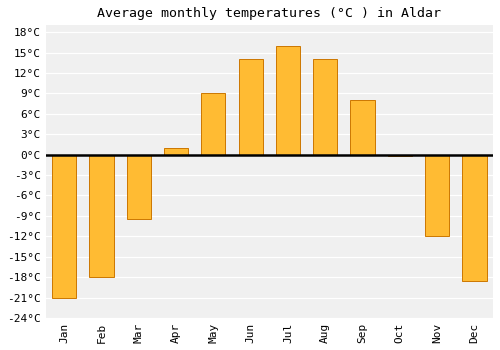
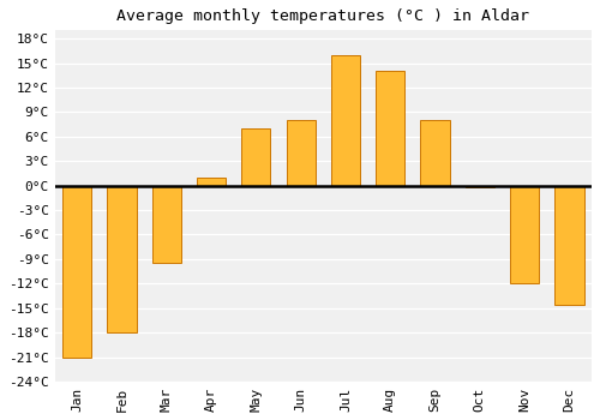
May: 9.0°C -> 7.0°C
Jun: 14.0°C -> 8.0°C
Dec: -18.5°C -> -14.6°C
